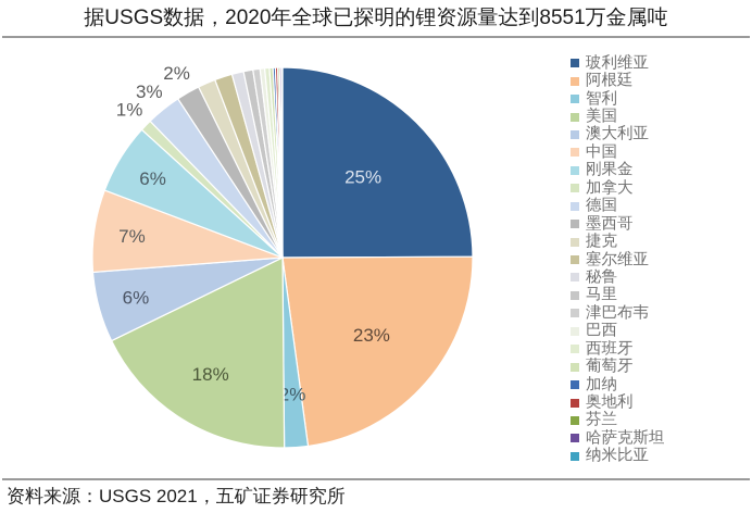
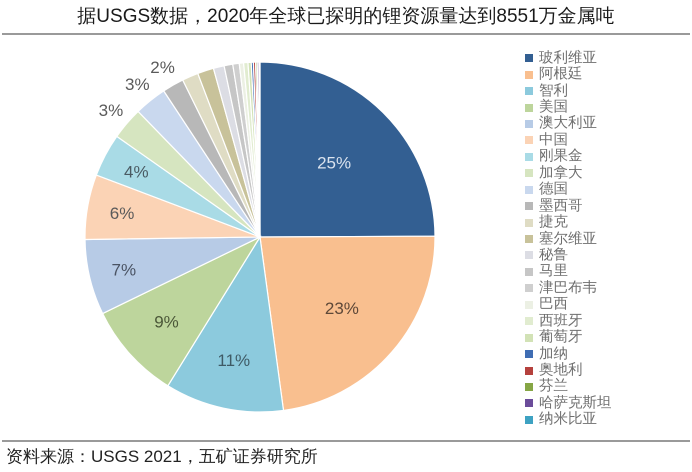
智利: 2% -> 11%
美国: 18% -> 9%
澳大利亚: 6% -> 7%
中国: 7% -> 6%
刚果金: 6% -> 4%
加拿大: 1% -> 3%
